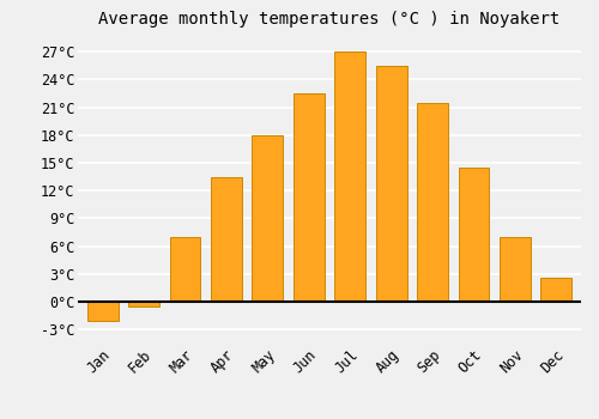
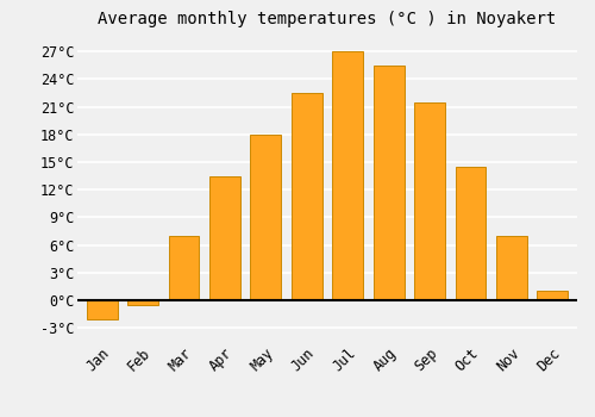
Dec: 2.6°C -> 1.0°C
